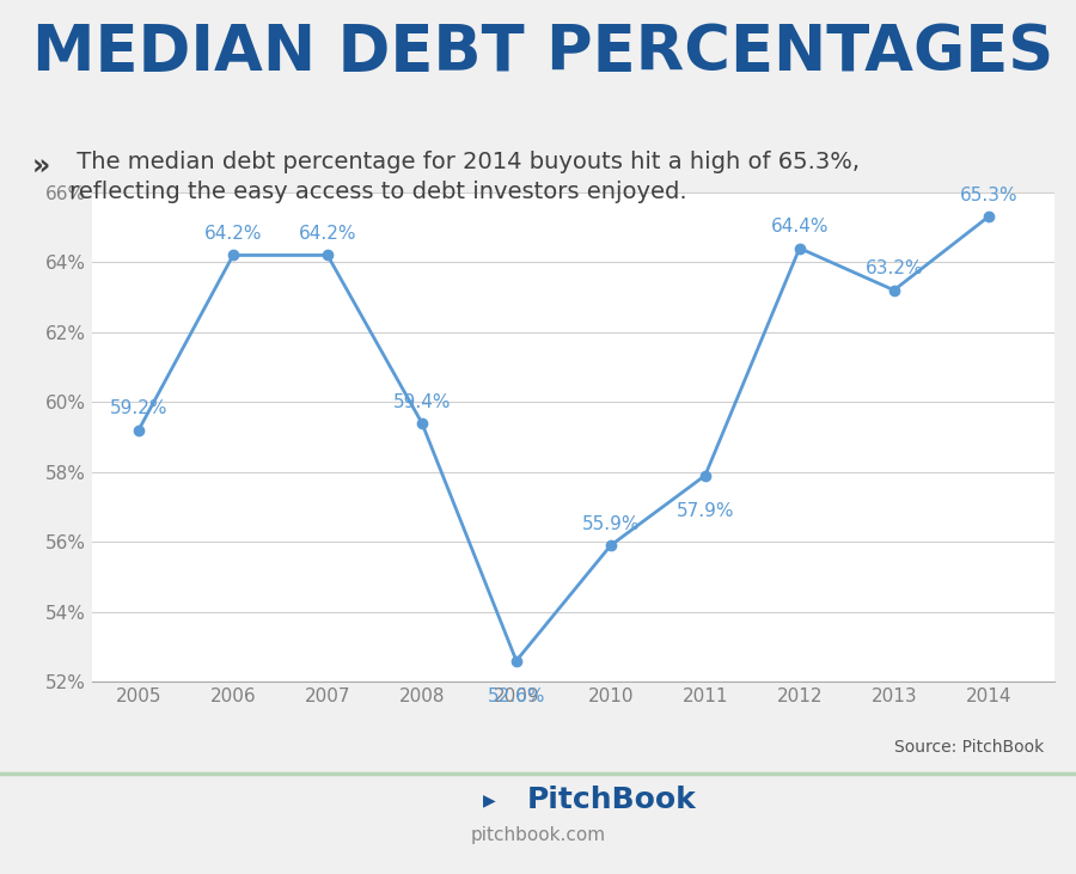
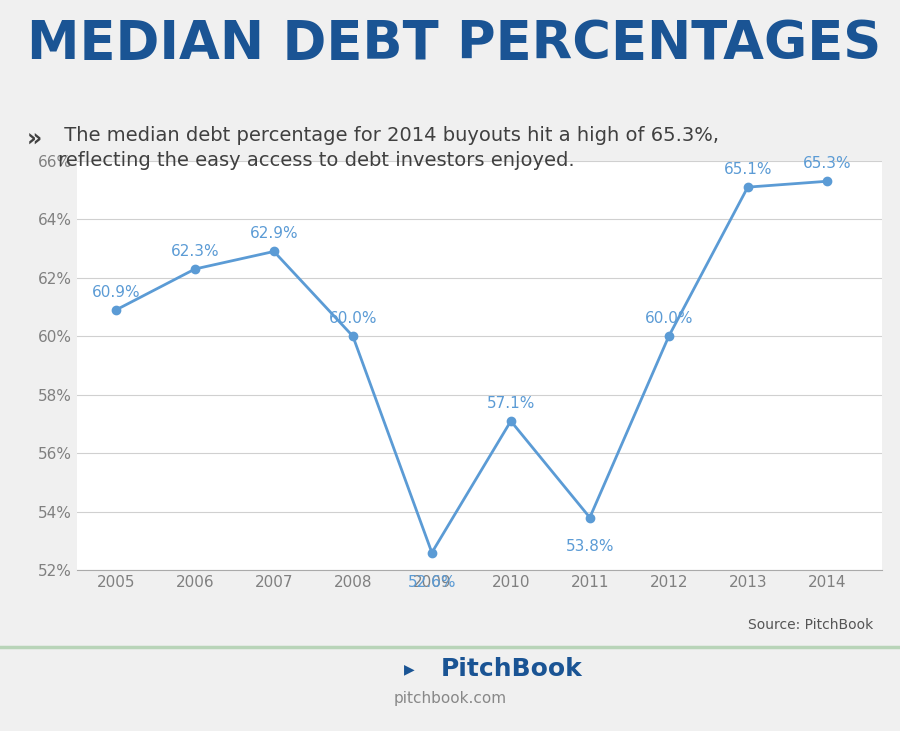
2005: 59.2% -> 60.9%
2006: 64.2% -> 62.3%
2007: 64.2% -> 62.9%
2008: 59.4% -> 60.0%
2010: 55.9% -> 57.1%
2011: 57.9% -> 53.8%
2012: 64.4% -> 60.0%
2013: 63.2% -> 65.1%
